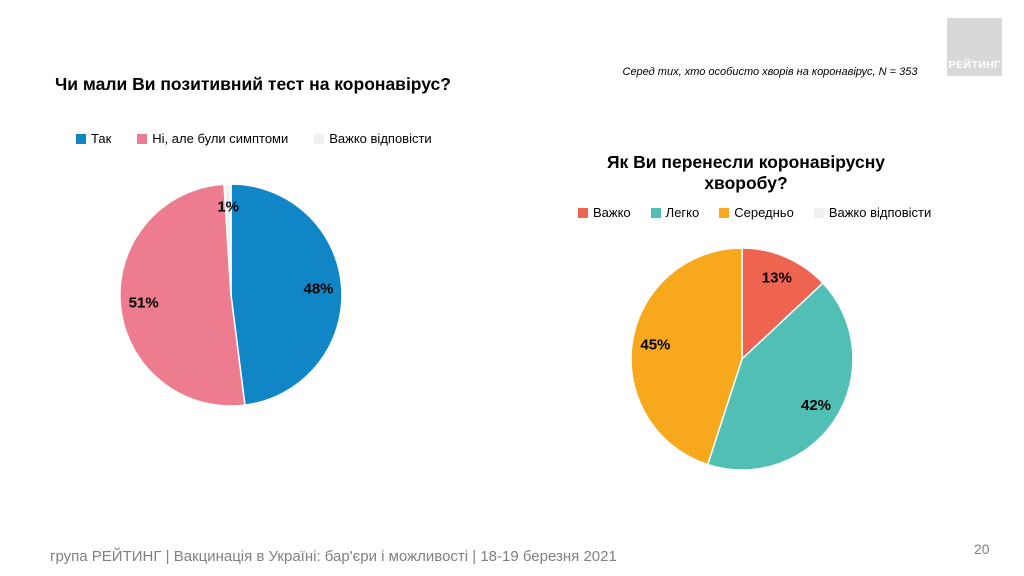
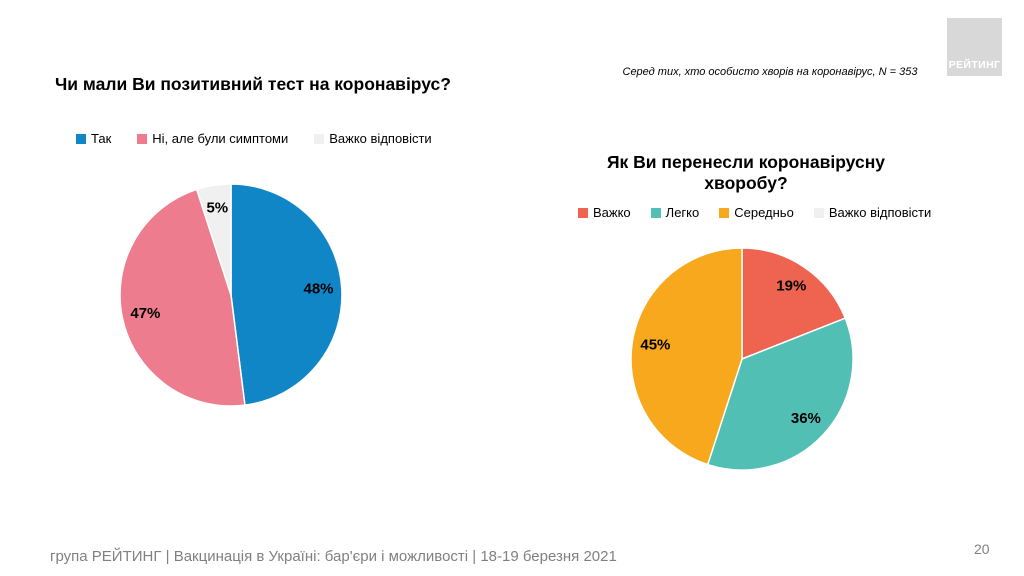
Чи мали Ви позитивний тест на коронавірус?/Ні, але були симптоми: 51% -> 47%
Чи мали Ви позитивний тест на коронавірус?/Важко відповісти: 1% -> 5%
Як Ви перенесли коронавірусну хворобу?/Важко: 13% -> 19%
Як Ви перенесли коронавірусну хворобу?/Легко: 42% -> 36%
